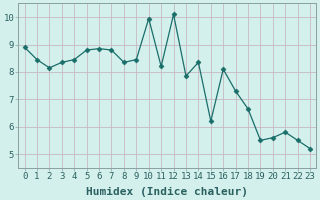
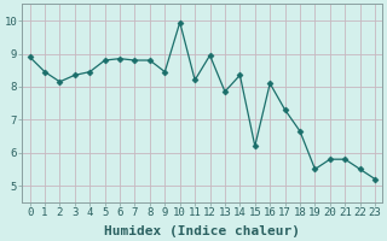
8: 8.35 -> 8.80
12: 10.10 -> 8.95
20: 5.60 -> 5.80
